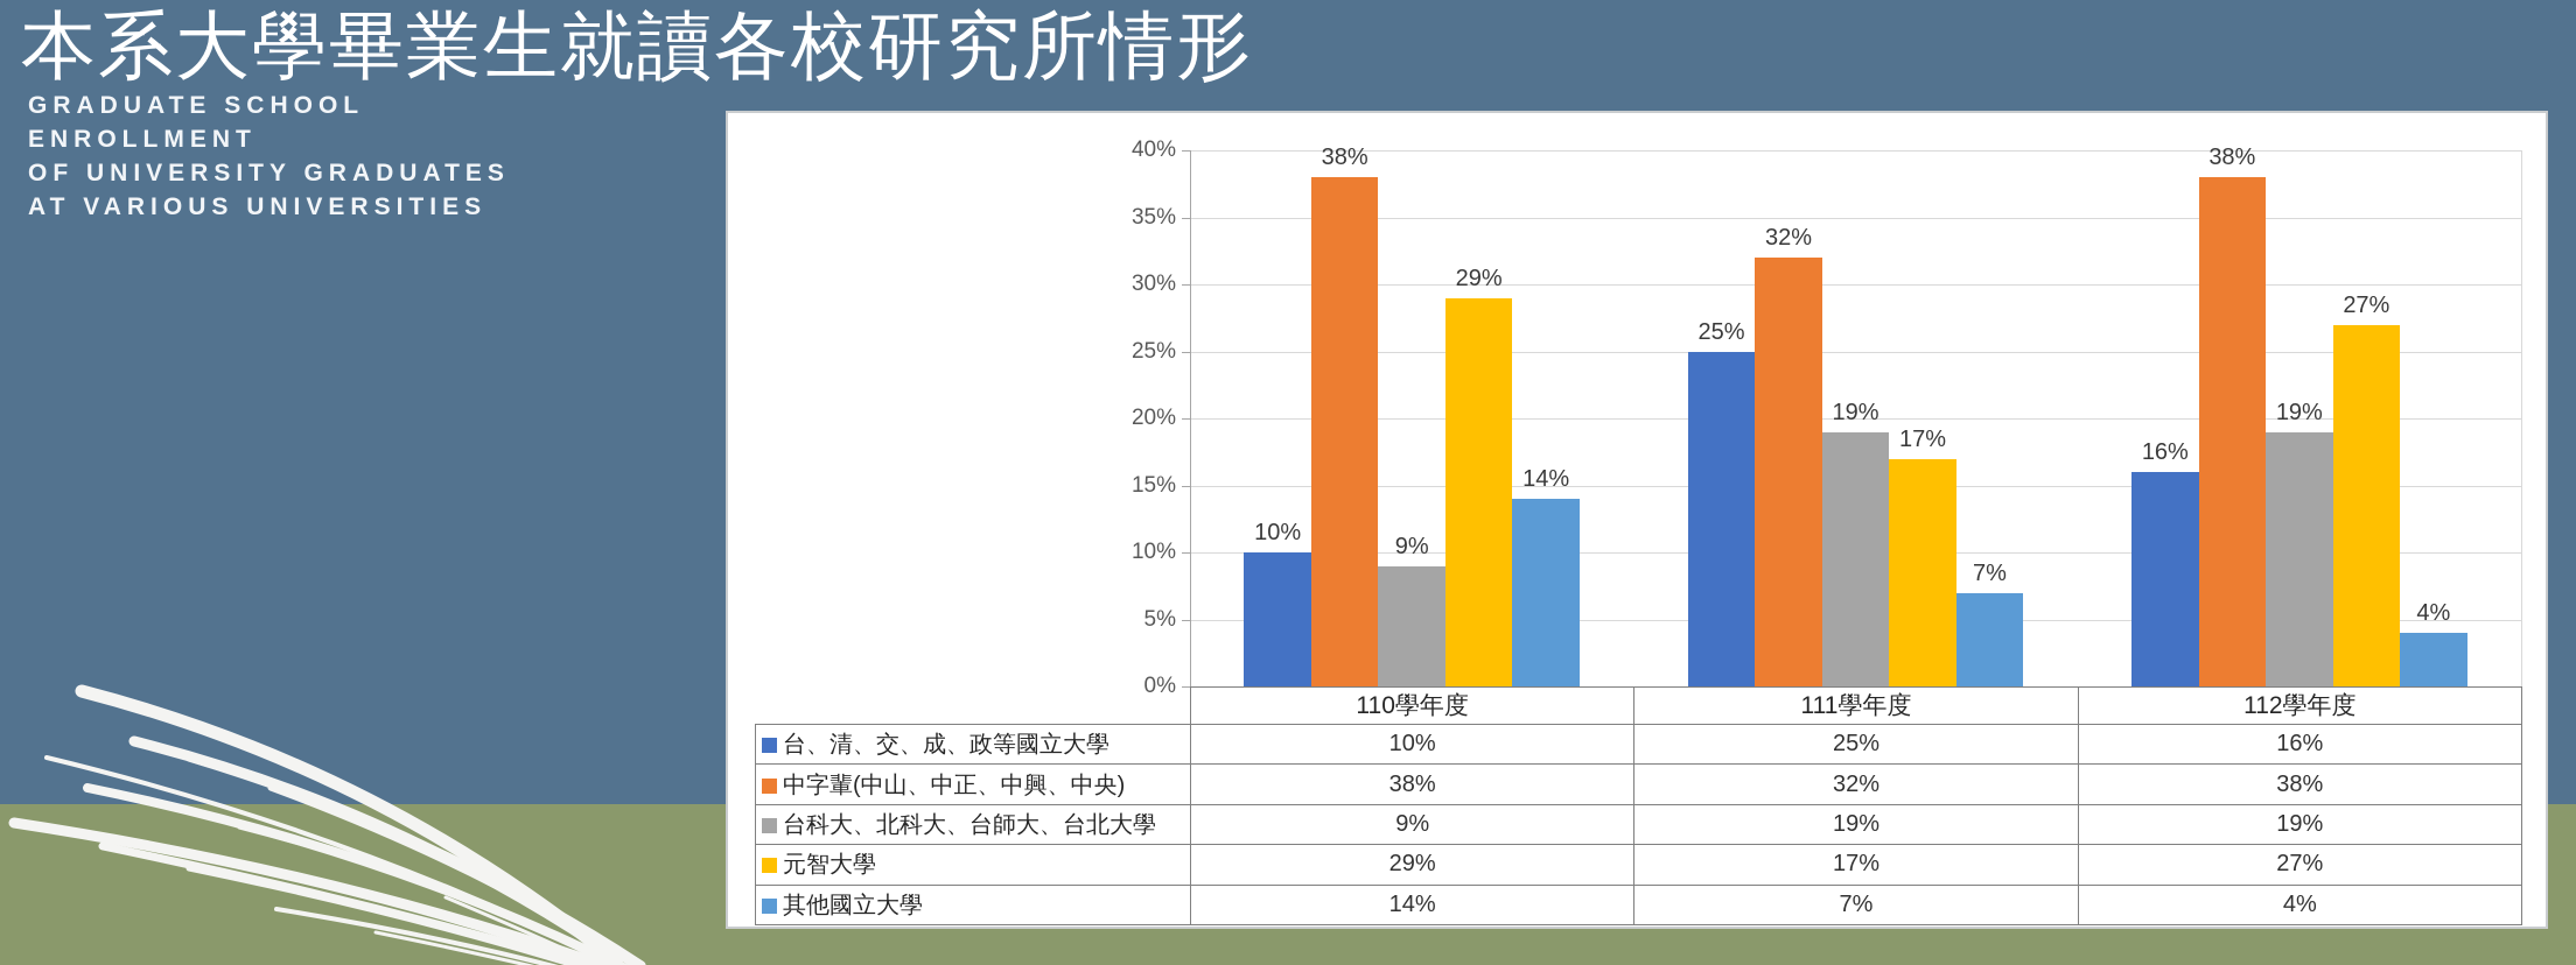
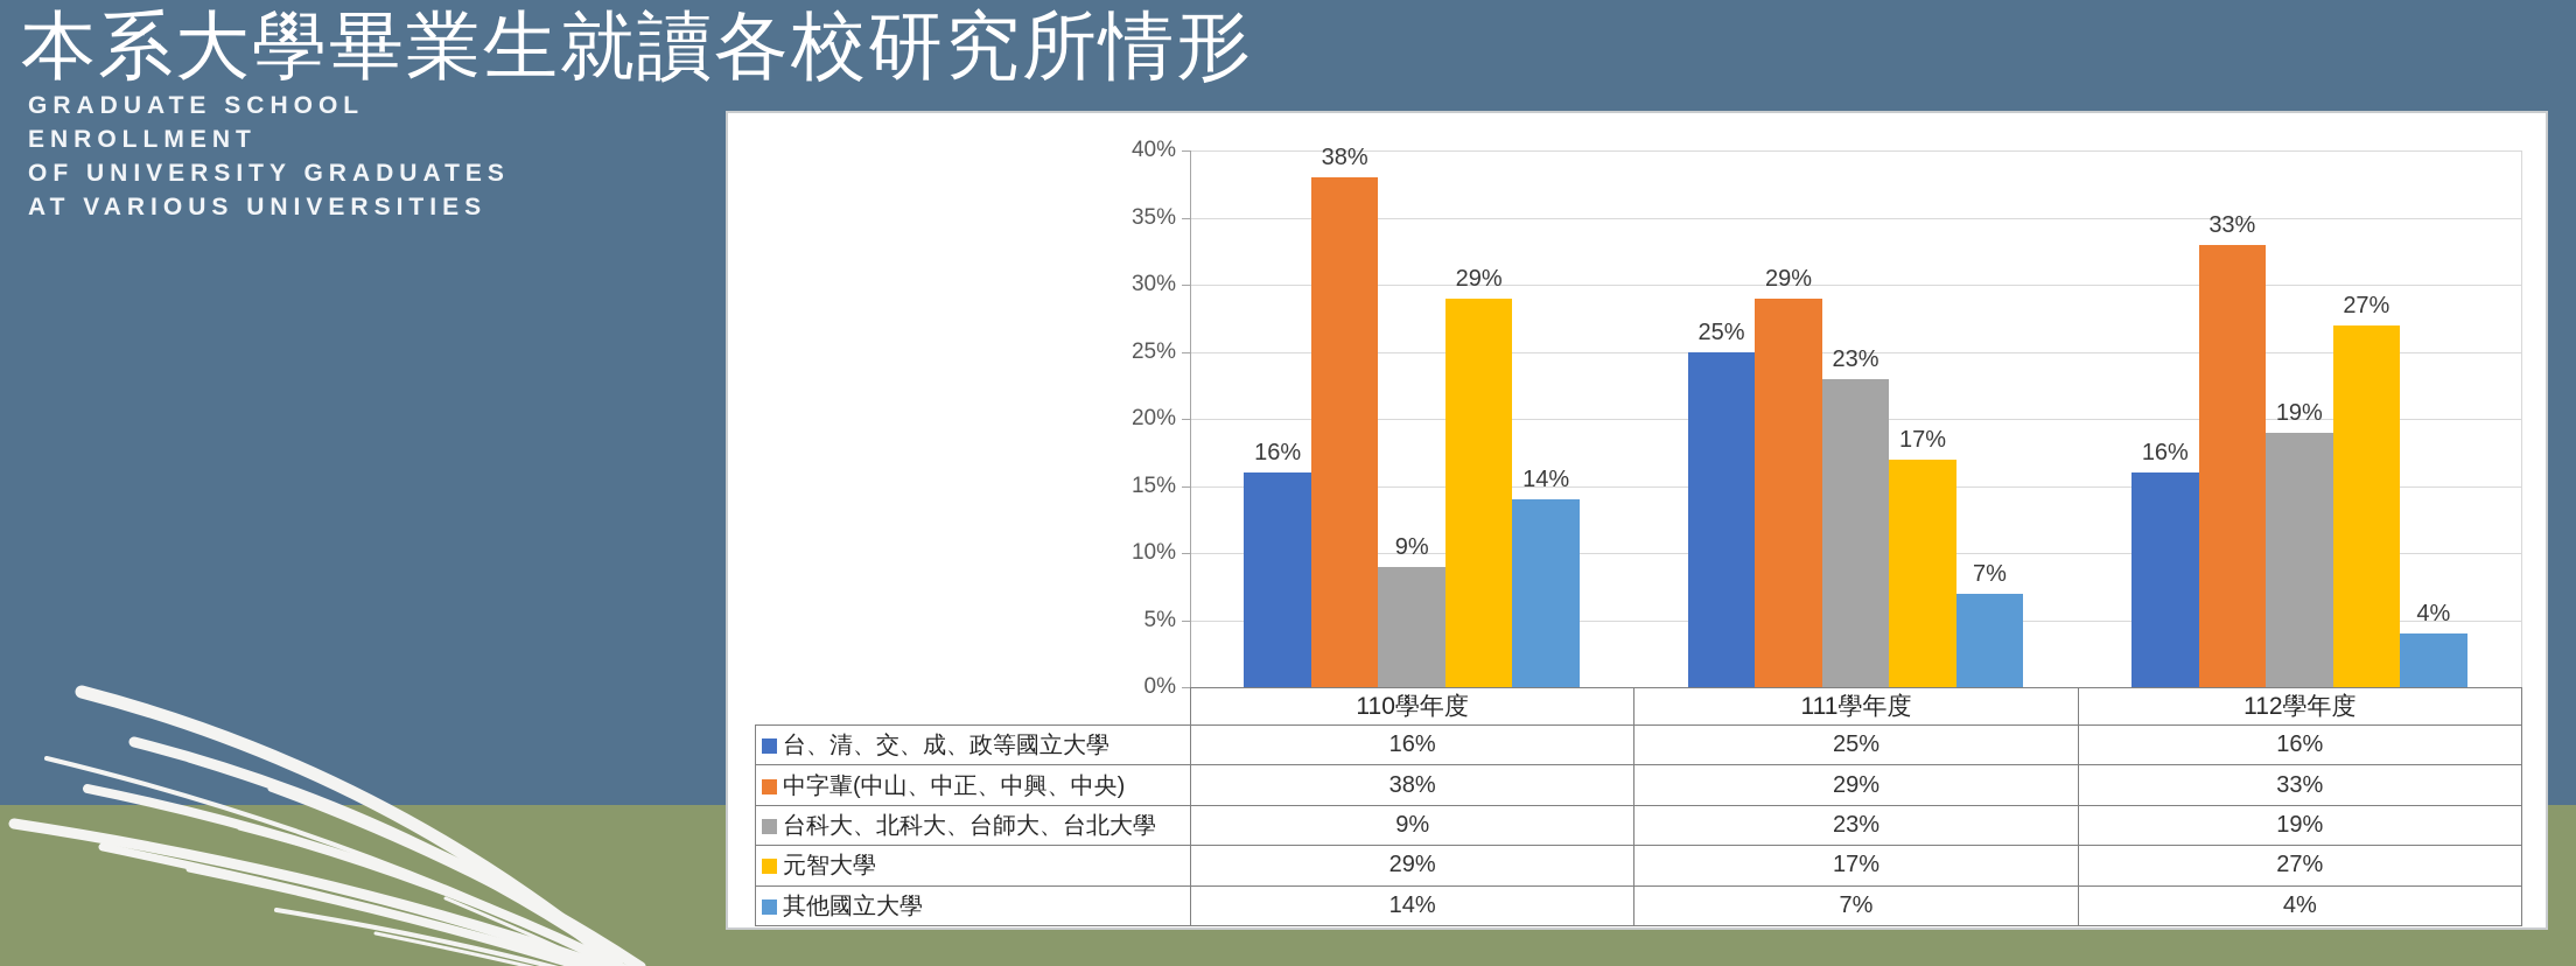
台、清、交、成、政等國立大學/110學年度: 10% -> 16%
中字輩(中山、中正、中興、中央)/111學年度: 32% -> 29%
台科大、北科大、台師大、台北大學/111學年度: 19% -> 23%
中字輩(中山、中正、中興、中央)/112學年度: 38% -> 33%
